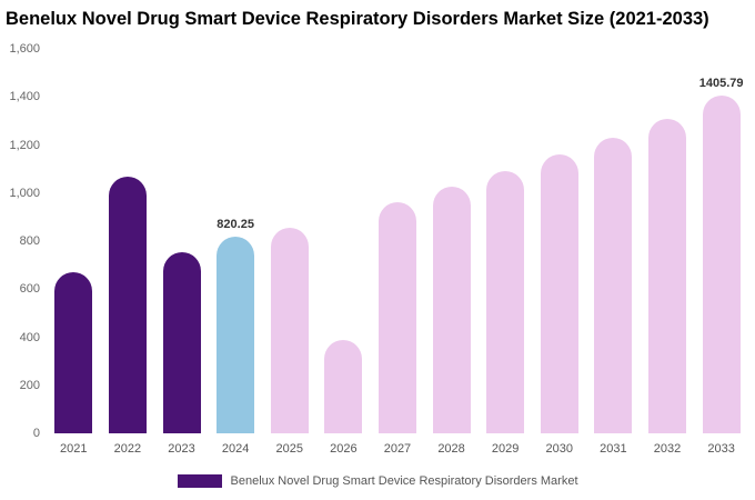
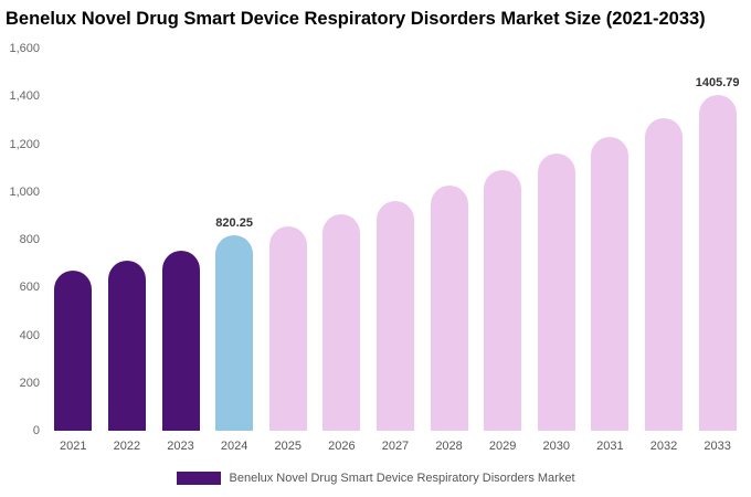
2022: 1070 -> 710
2026: 390 -> 900
